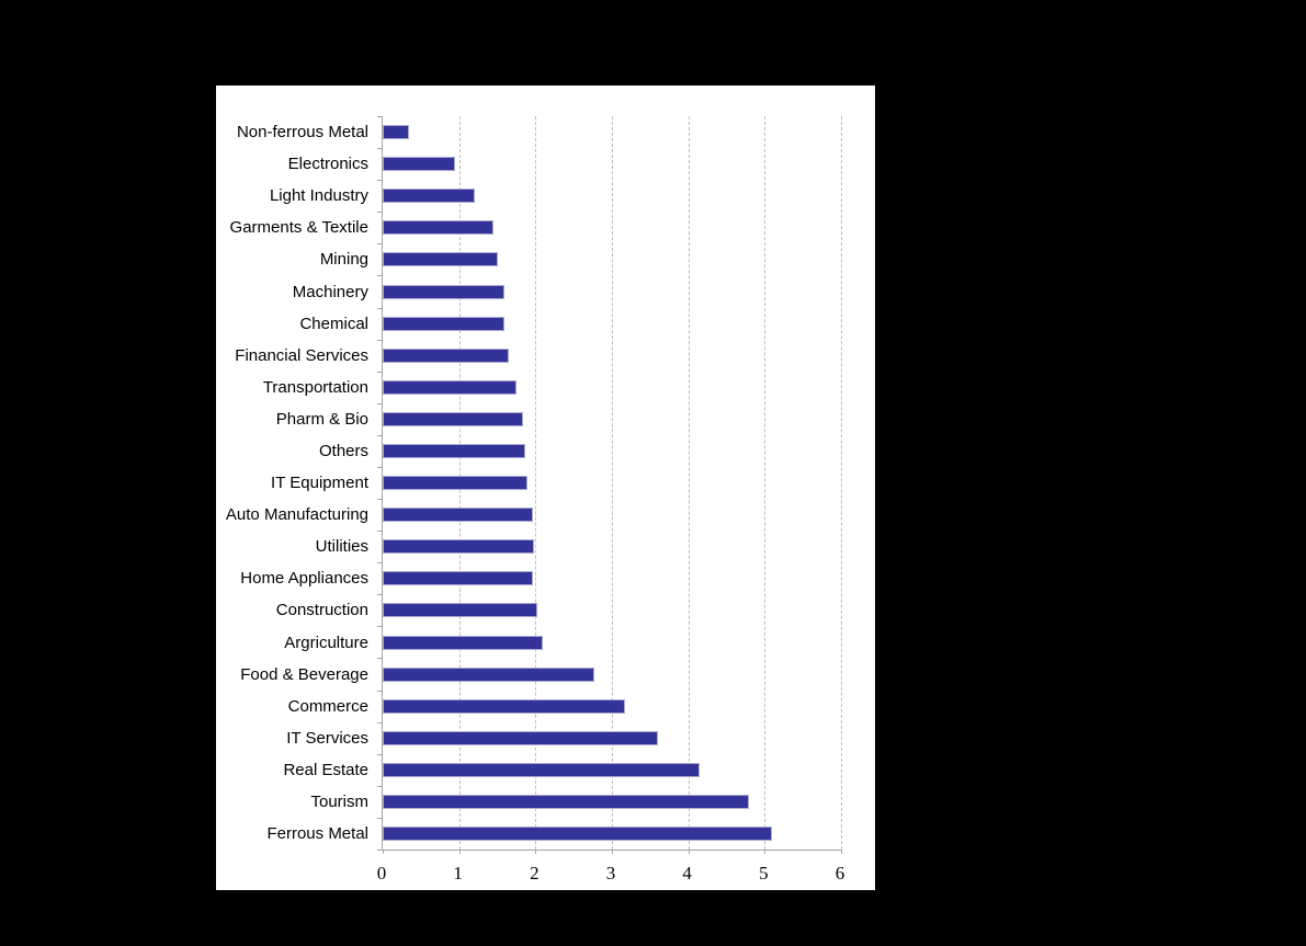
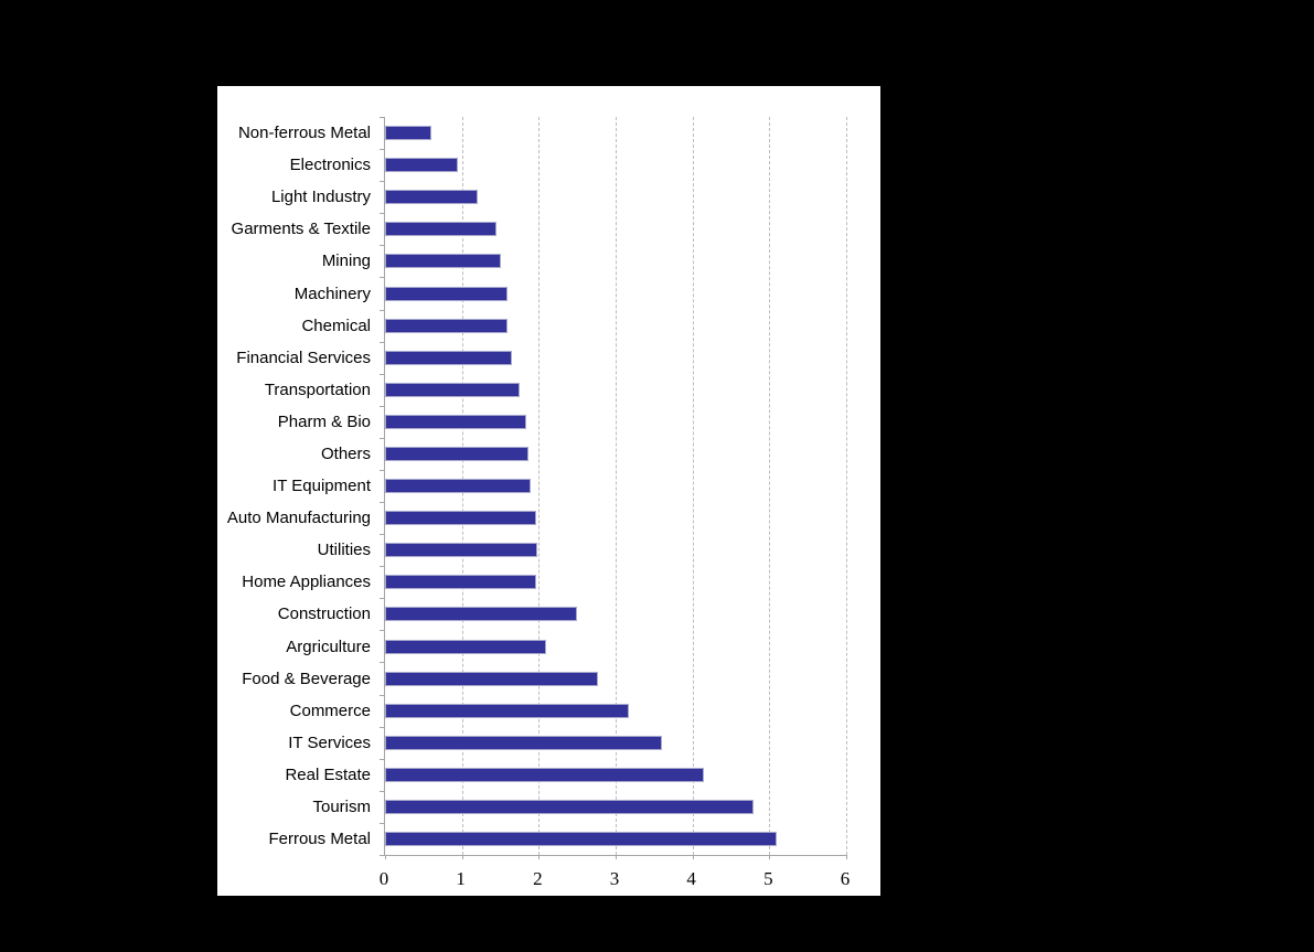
Non-ferrous Metal: 0.3 -> 0.6
Construction: 2.0 -> 2.5
